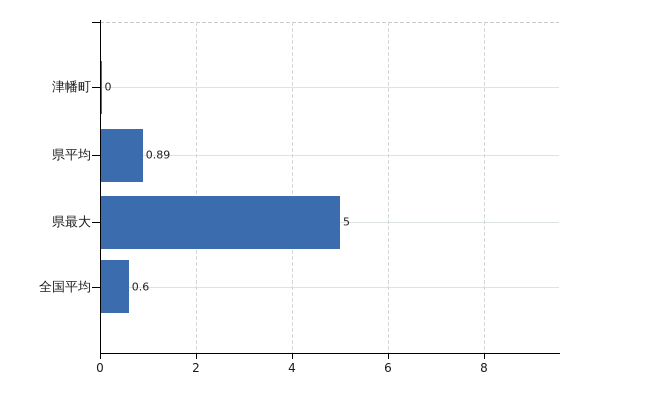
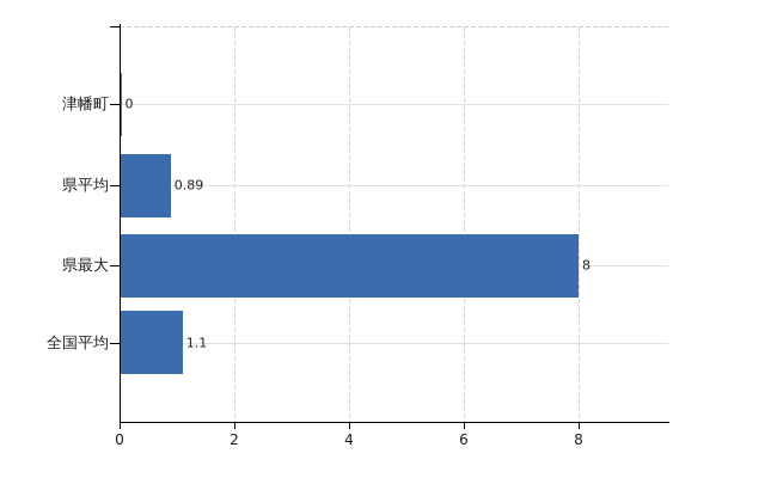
県最大: 5 -> 8
全国平均: 0.6 -> 1.1
